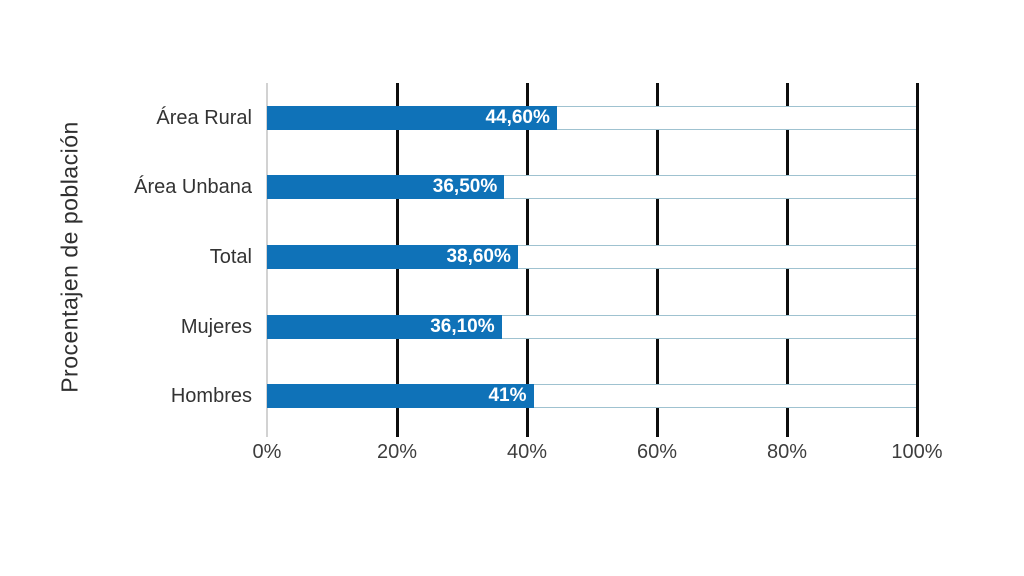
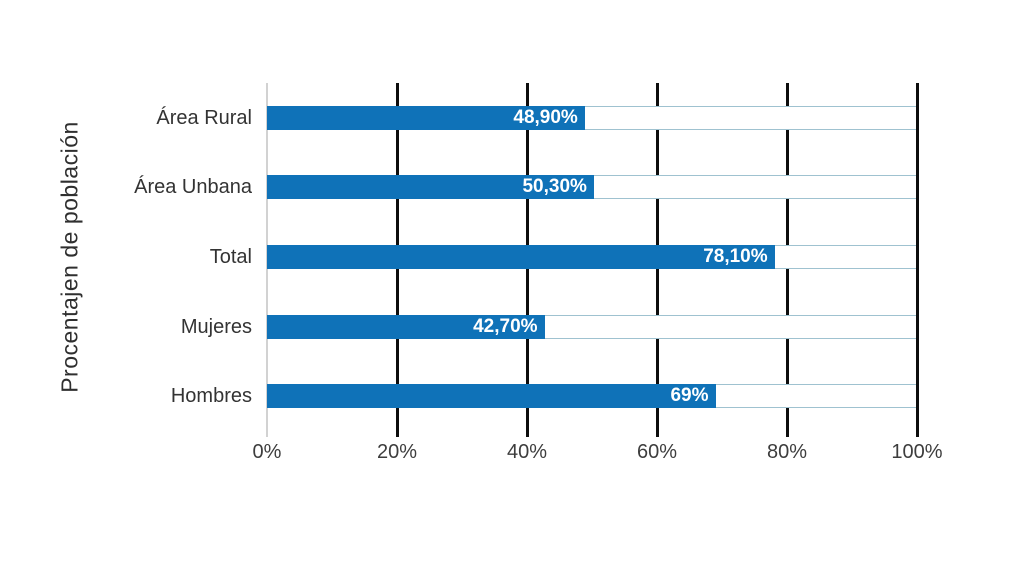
Área Rural: 44,60% -> 48,90%
Área Unbana: 36,50% -> 50,30%
Total: 38,60% -> 78,10%
Mujeres: 36,10% -> 42,70%
Hombres: 41% -> 69%
